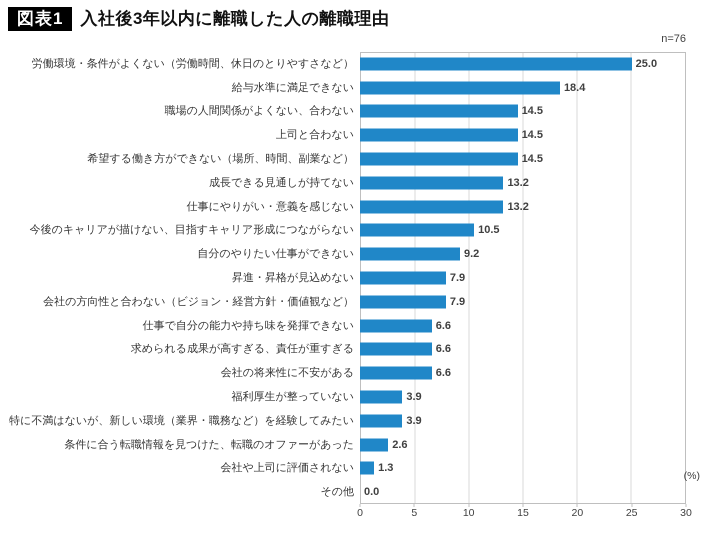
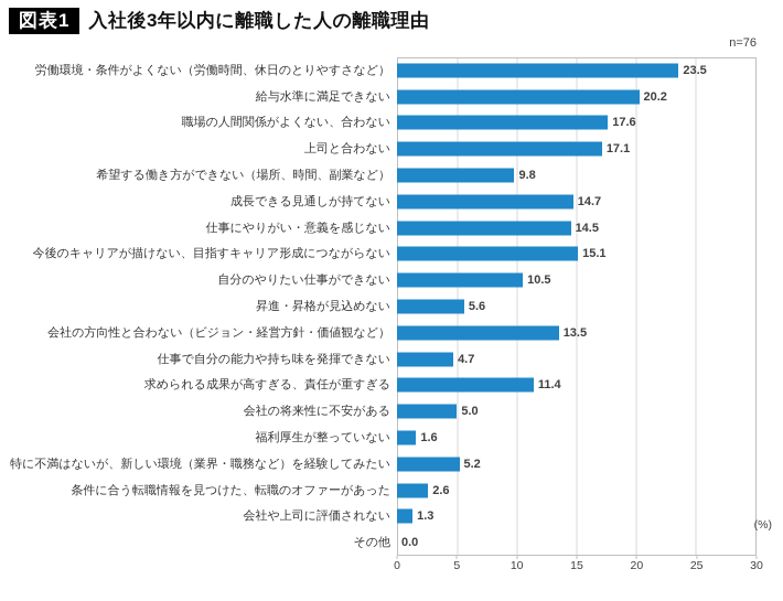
労働環境・条件がよくない（労働時間、休日のとりやすさなど）: 25.0 -> 23.5
給与水準に満足できない: 18.4 -> 20.2
職場の人間関係がよくない、合わない: 14.5 -> 17.6
上司と合わない: 14.5 -> 17.1
希望する働き方ができない（場所、時間、副業など）: 14.5 -> 9.8
成長できる見通しが持てない: 13.2 -> 14.7
仕事にやりがい・意義を感じない: 13.2 -> 14.5
今後のキャリアが描けない、目指すキャリア形成につながらない: 10.5 -> 15.1
自分のやりたい仕事ができない: 9.2 -> 10.5
昇進・昇格が見込めない: 7.9 -> 5.6
会社の方向性と合わない（ビジョン・経営方針・価値観など）: 7.9 -> 13.5
仕事で自分の能力や持ち味を発揮できない: 6.6 -> 4.7
求められる成果が高すぎる、責任が重すぎる: 6.6 -> 11.4
会社の将来性に不安がある: 6.6 -> 5.0
福利厚生が整っていない: 3.9 -> 1.6
特に不満はないが、新しい環境（業界・職務など）を経験してみたい: 3.9 -> 5.2
